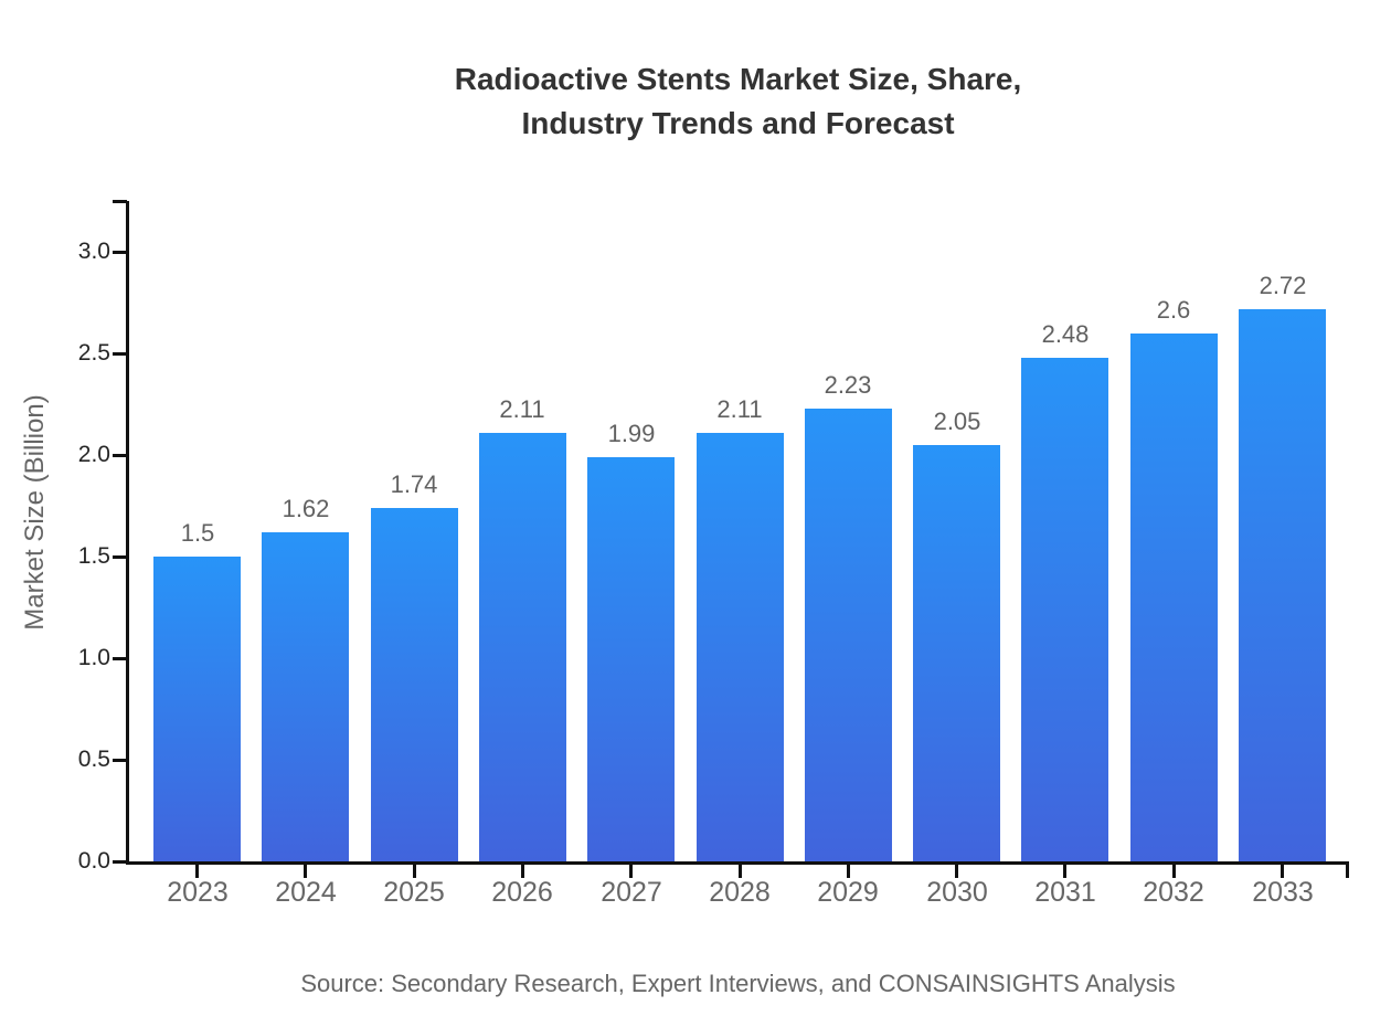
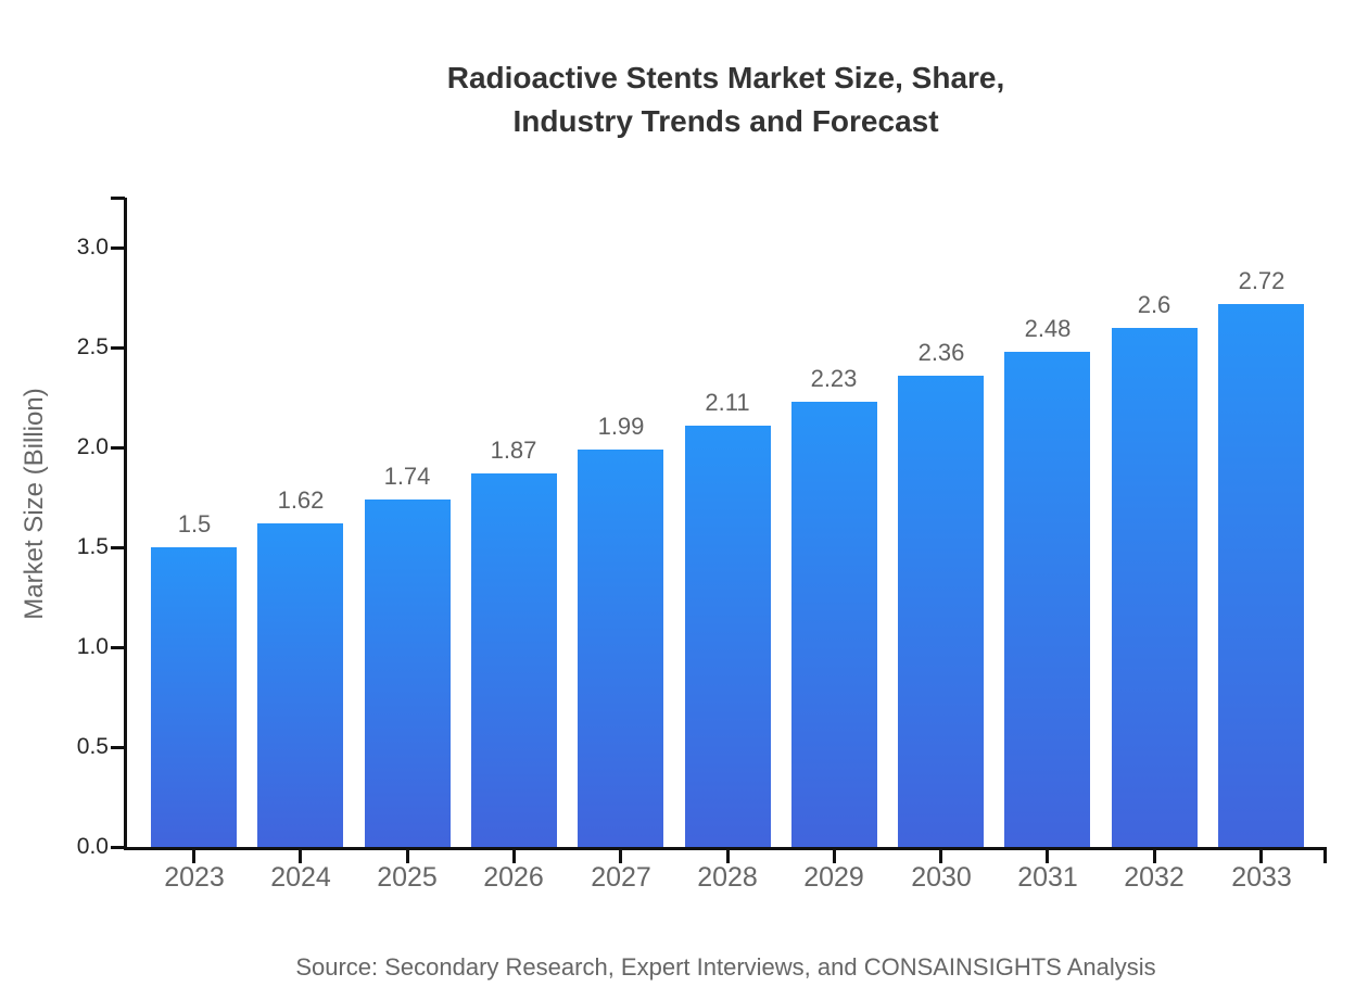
2026: 2.11 -> 1.87
2030: 2.05 -> 2.36
